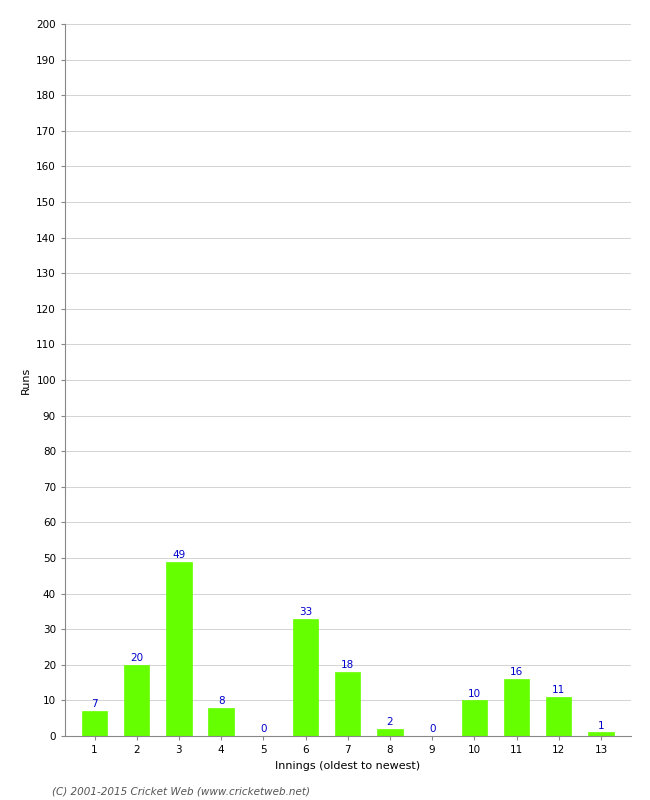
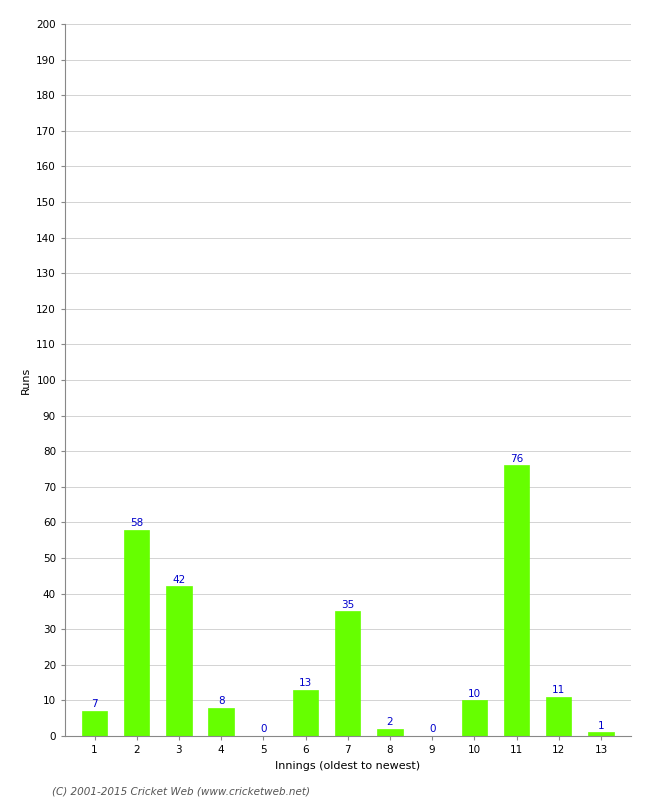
2: 20 -> 58
3: 49 -> 42
6: 33 -> 13
7: 18 -> 35
11: 16 -> 76
